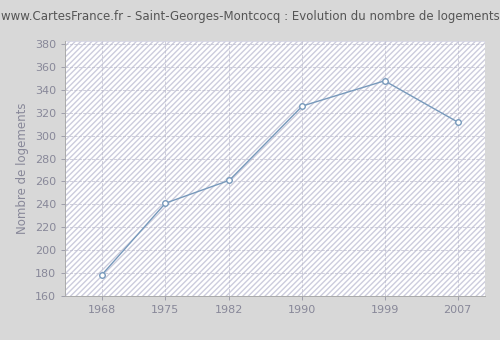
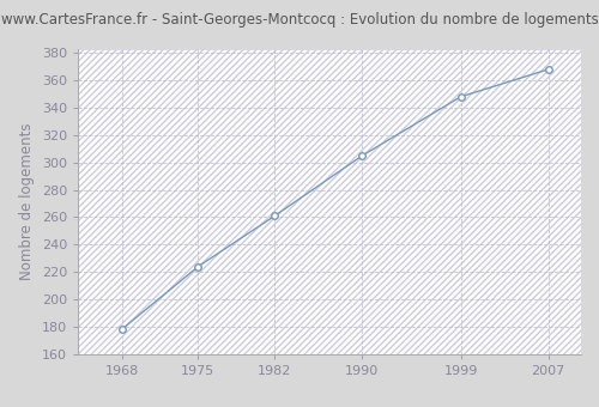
1975: 241 -> 224
1990: 326 -> 305
2007: 312 -> 368
